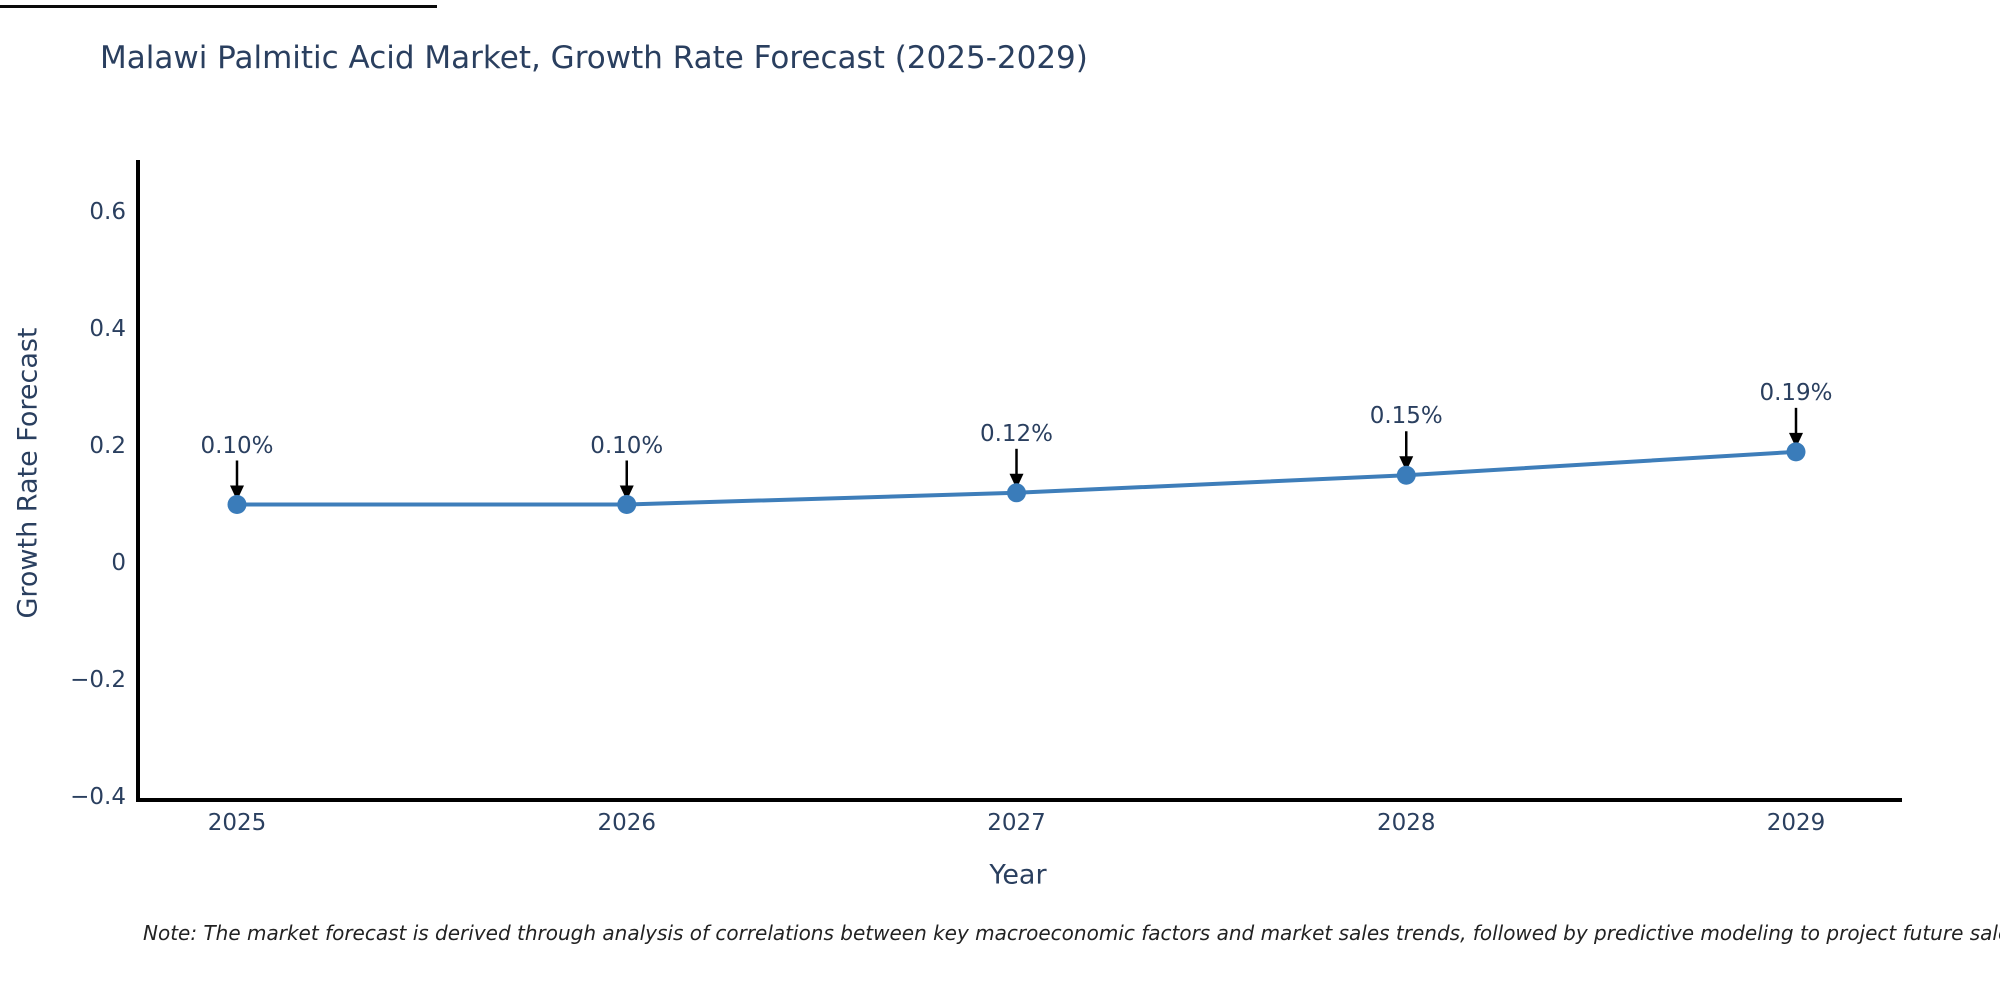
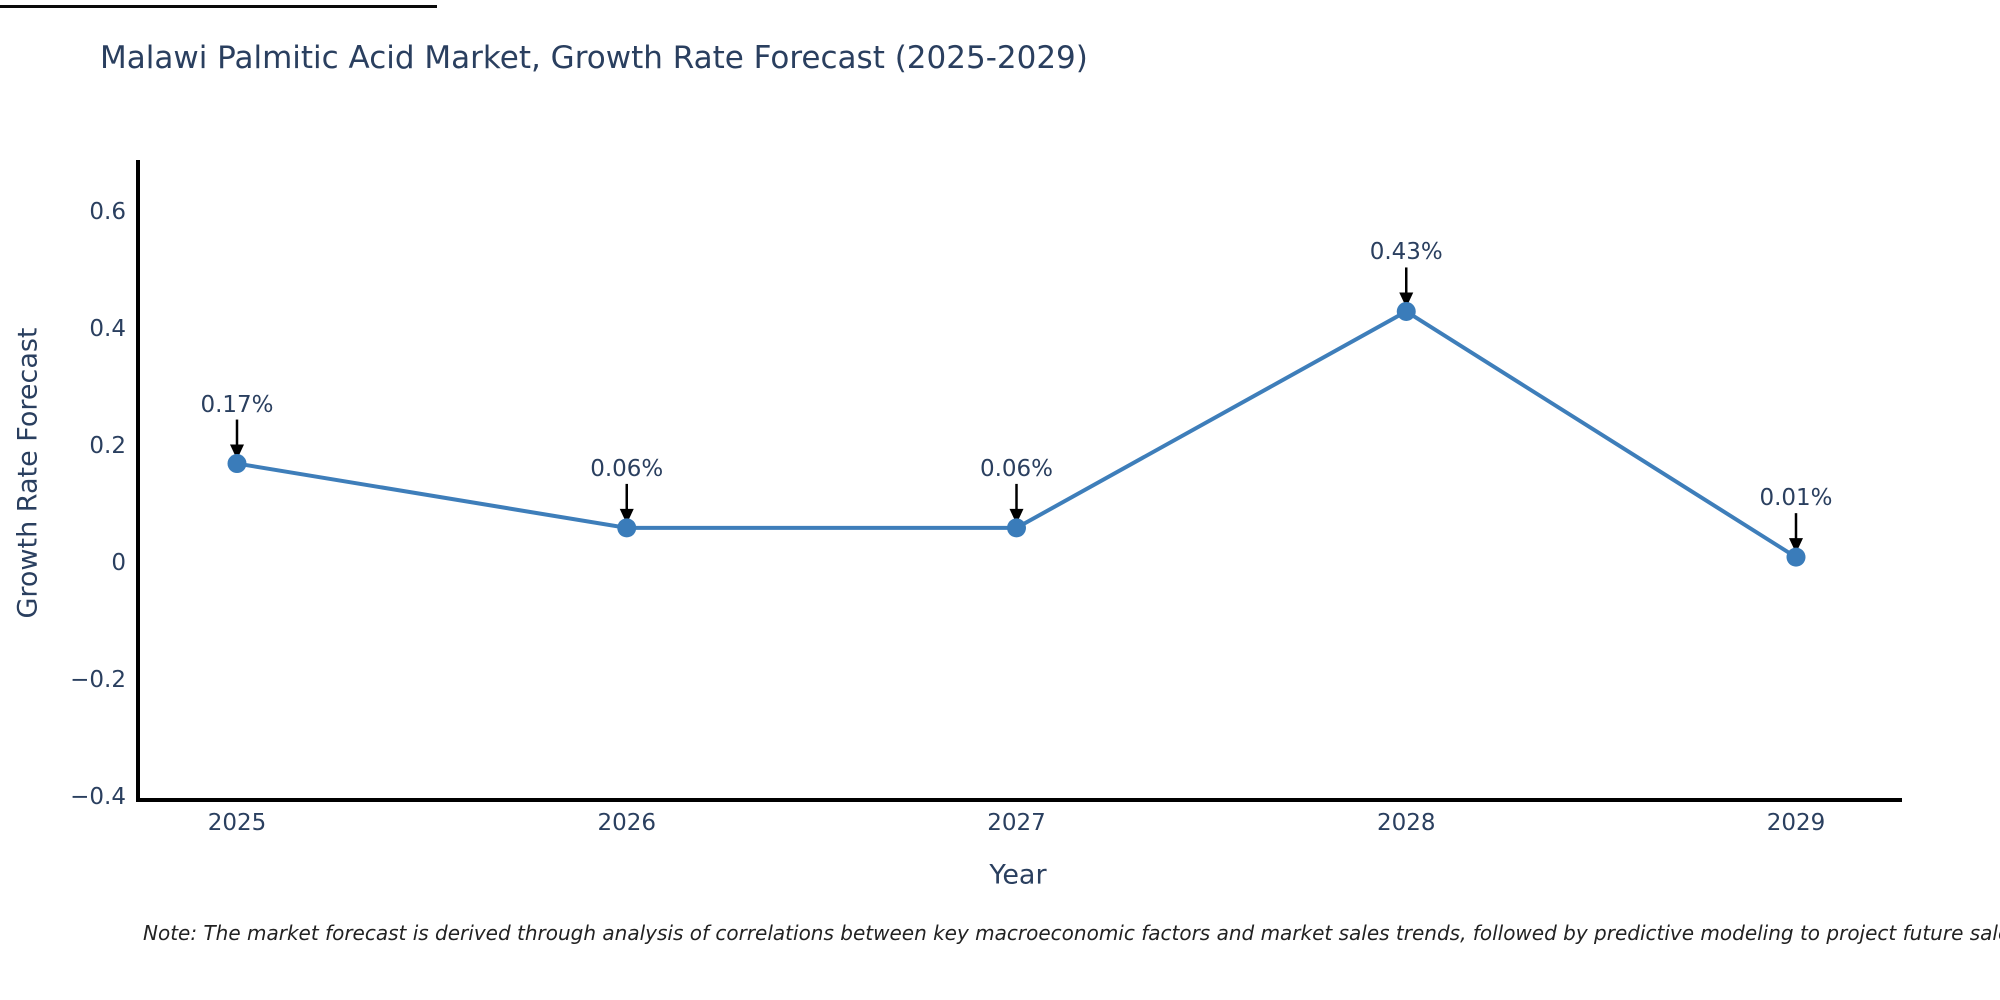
2025: 0.10% -> 0.17%
2026: 0.10% -> 0.06%
2027: 0.12% -> 0.06%
2028: 0.15% -> 0.43%
2029: 0.19% -> 0.01%
